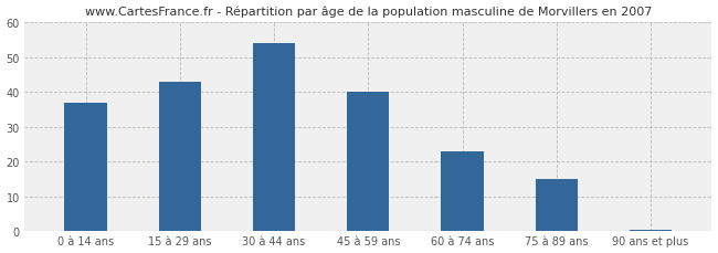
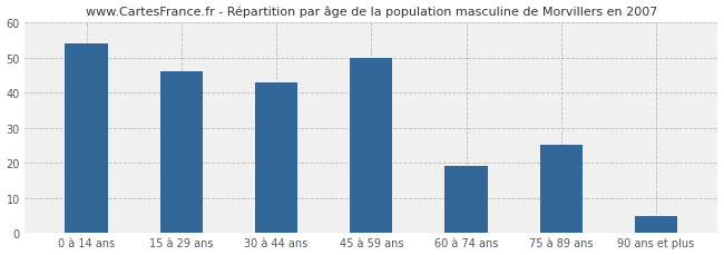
0 à 14 ans: 37.0 -> 54.0
15 à 29 ans: 43.0 -> 46.0
30 à 44 ans: 54.0 -> 43.0
45 à 59 ans: 40.0 -> 50.0
60 à 74 ans: 23.0 -> 19.0
75 à 89 ans: 15.0 -> 25.0
90 ans et plus: 0.5 -> 5.0
